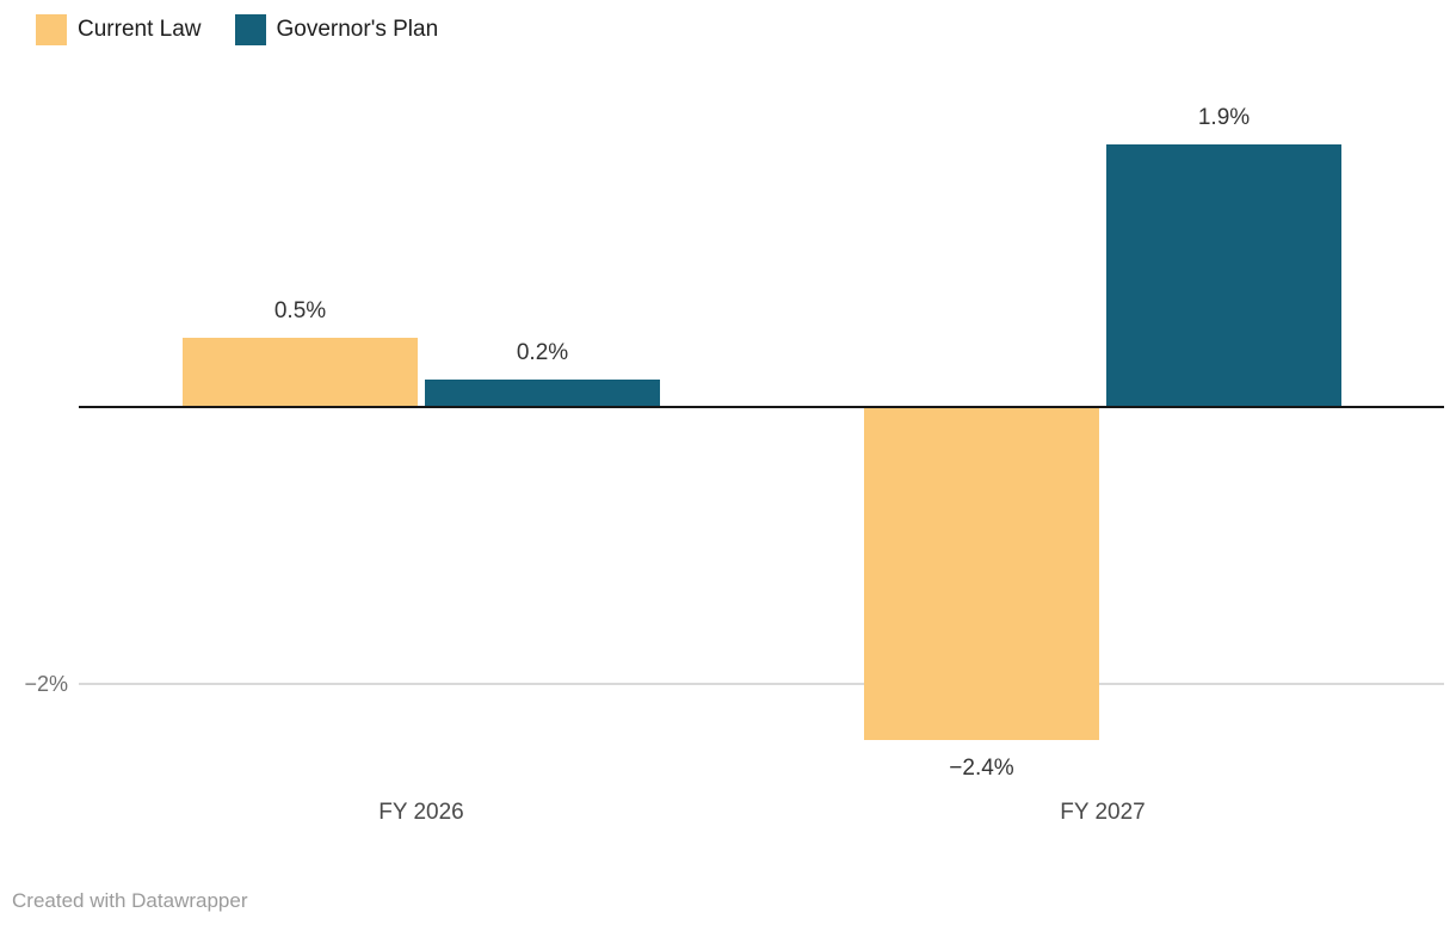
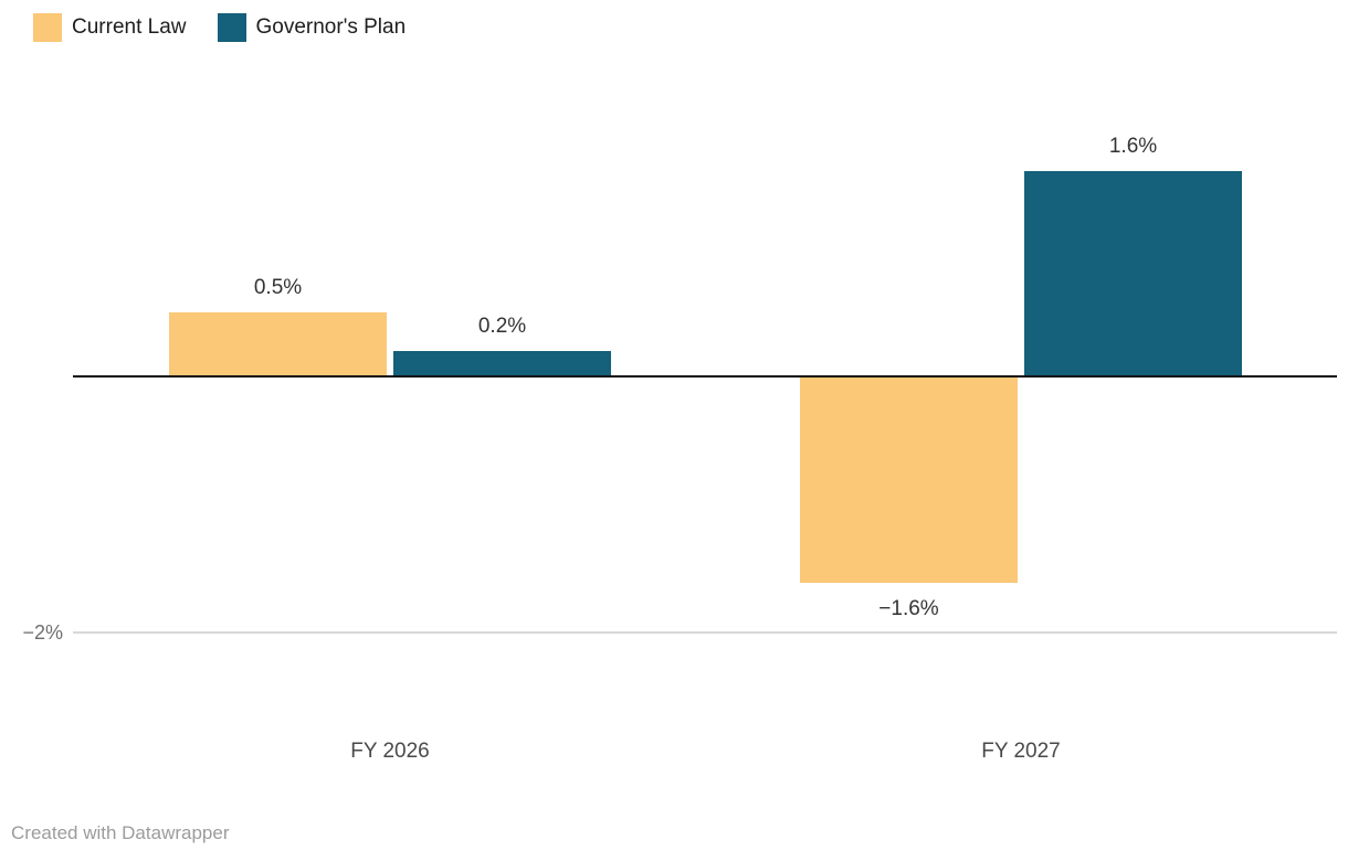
Current Law/FY 2027: −2.4% -> −1.6%
Governor's Plan/FY 2027: 1.9% -> 1.6%
